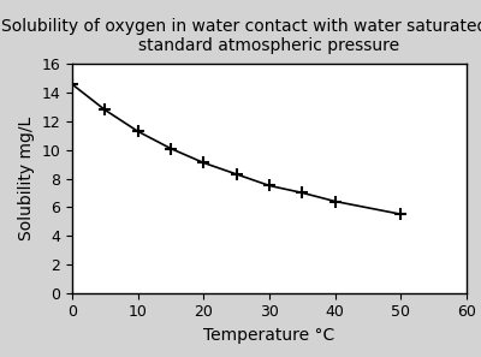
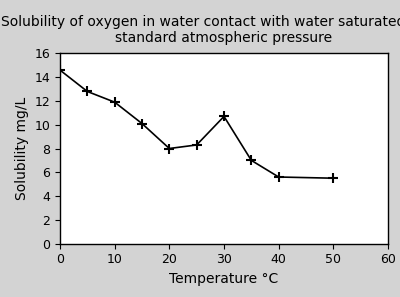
10: 11.3 -> 11.9
20: 9.1 -> 8.0
30: 7.5 -> 10.7
40: 6.4 -> 5.6
